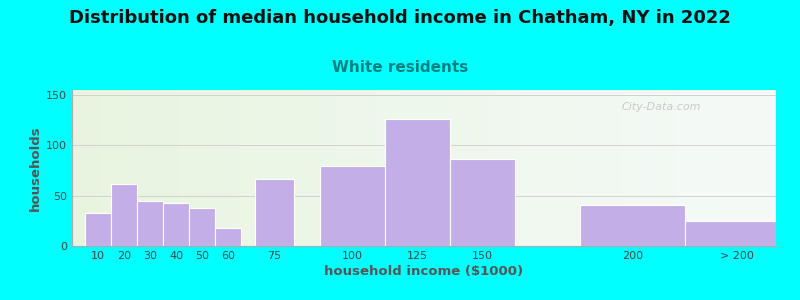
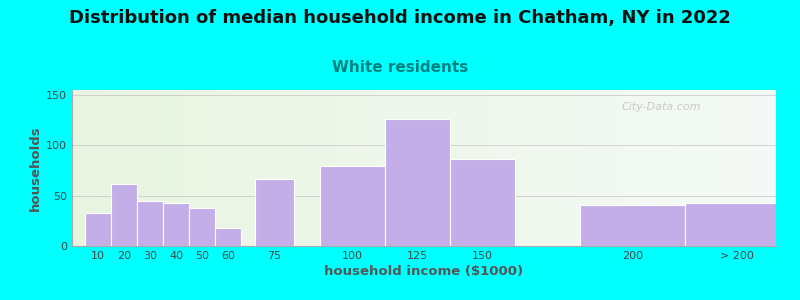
> 200: 25 -> 43
